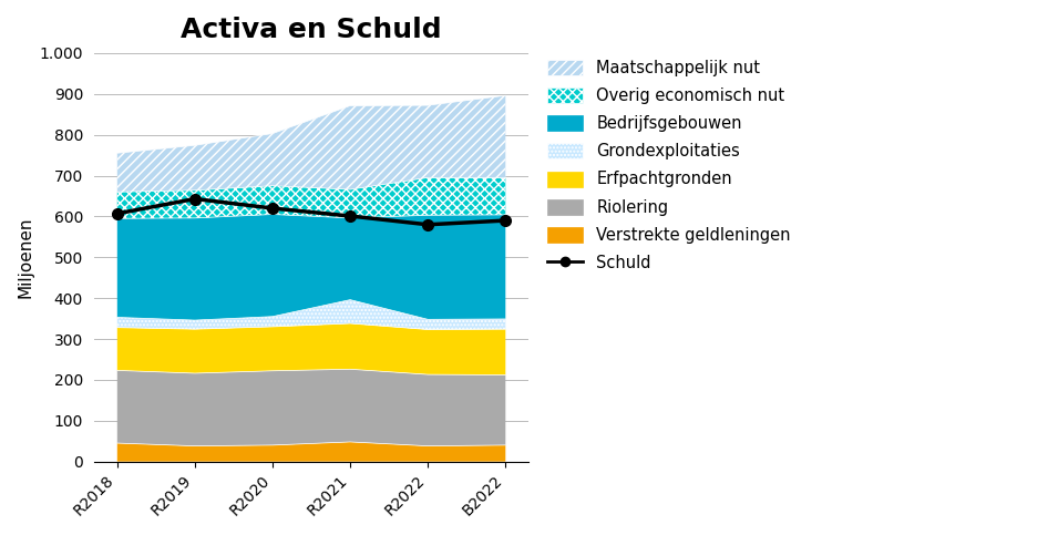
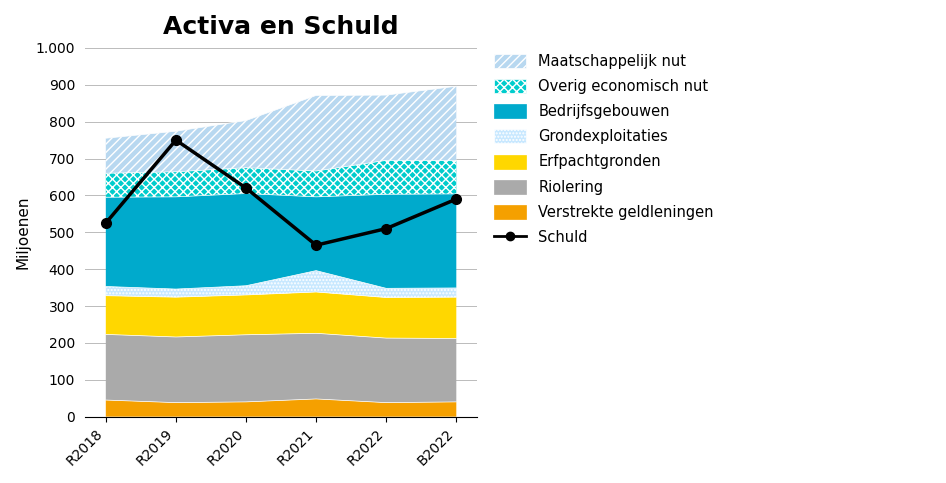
Schuld/R2018: 607 -> 525
Schuld/R2019: 643 -> 750
Schuld/R2021: 601 -> 465
Schuld/R2022: 580 -> 510
